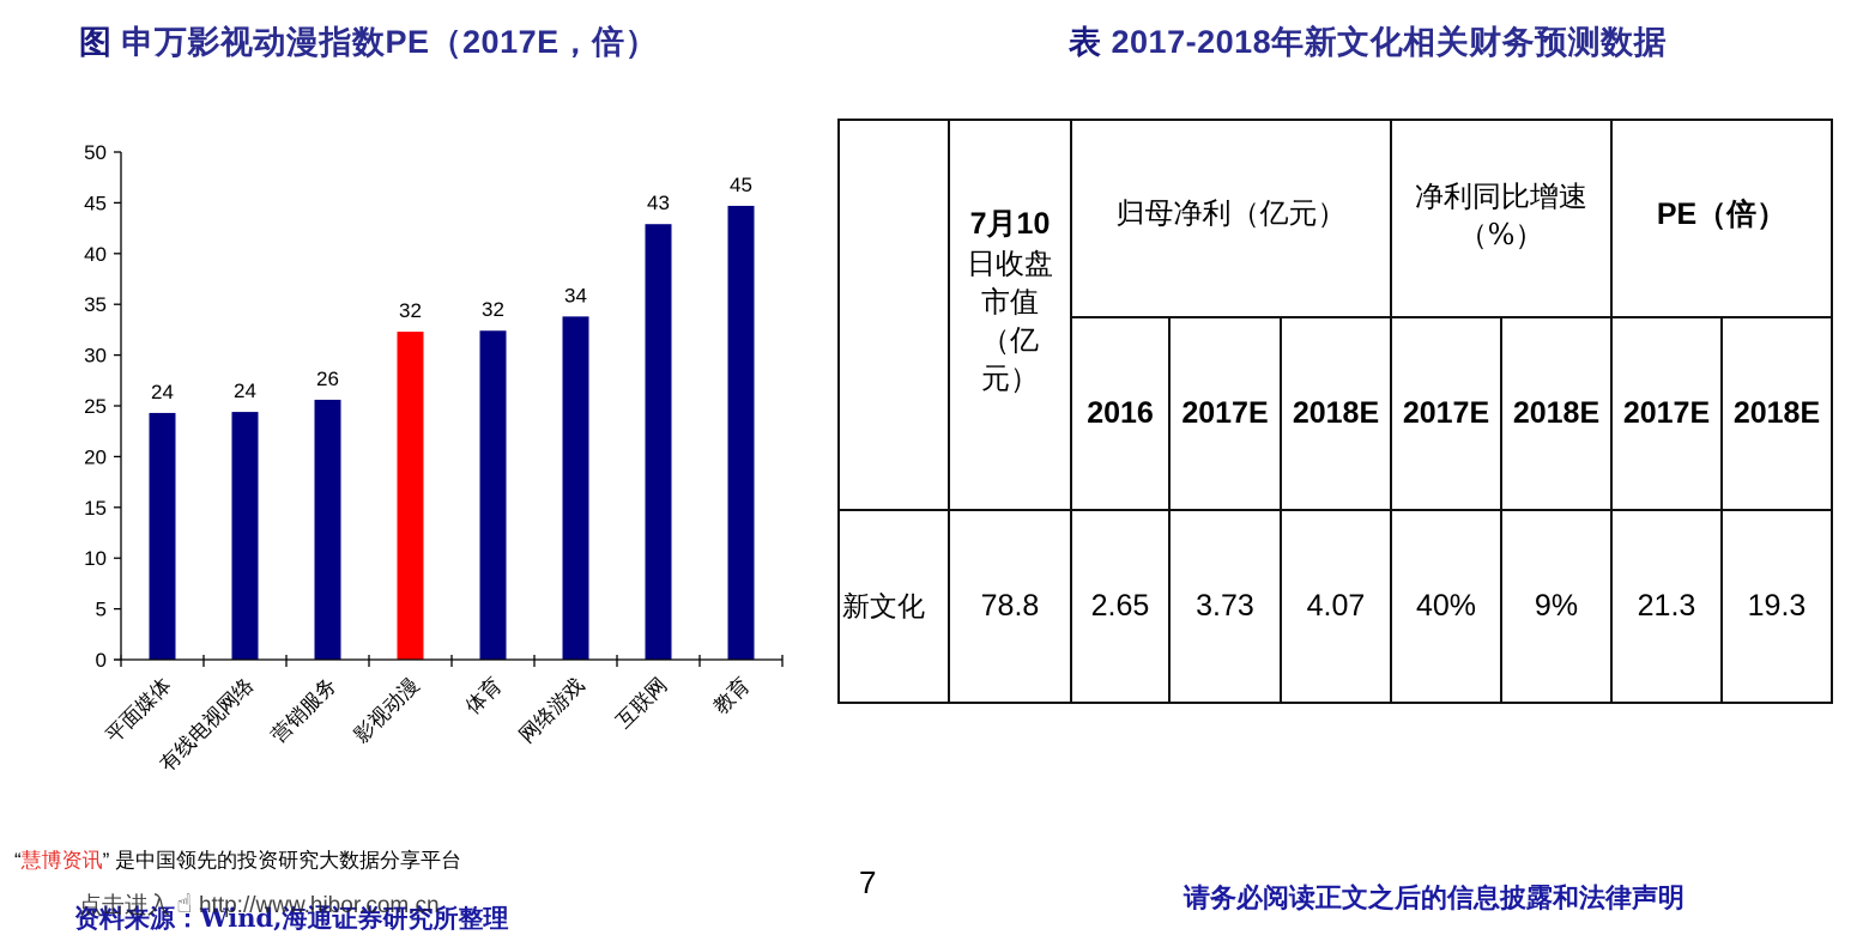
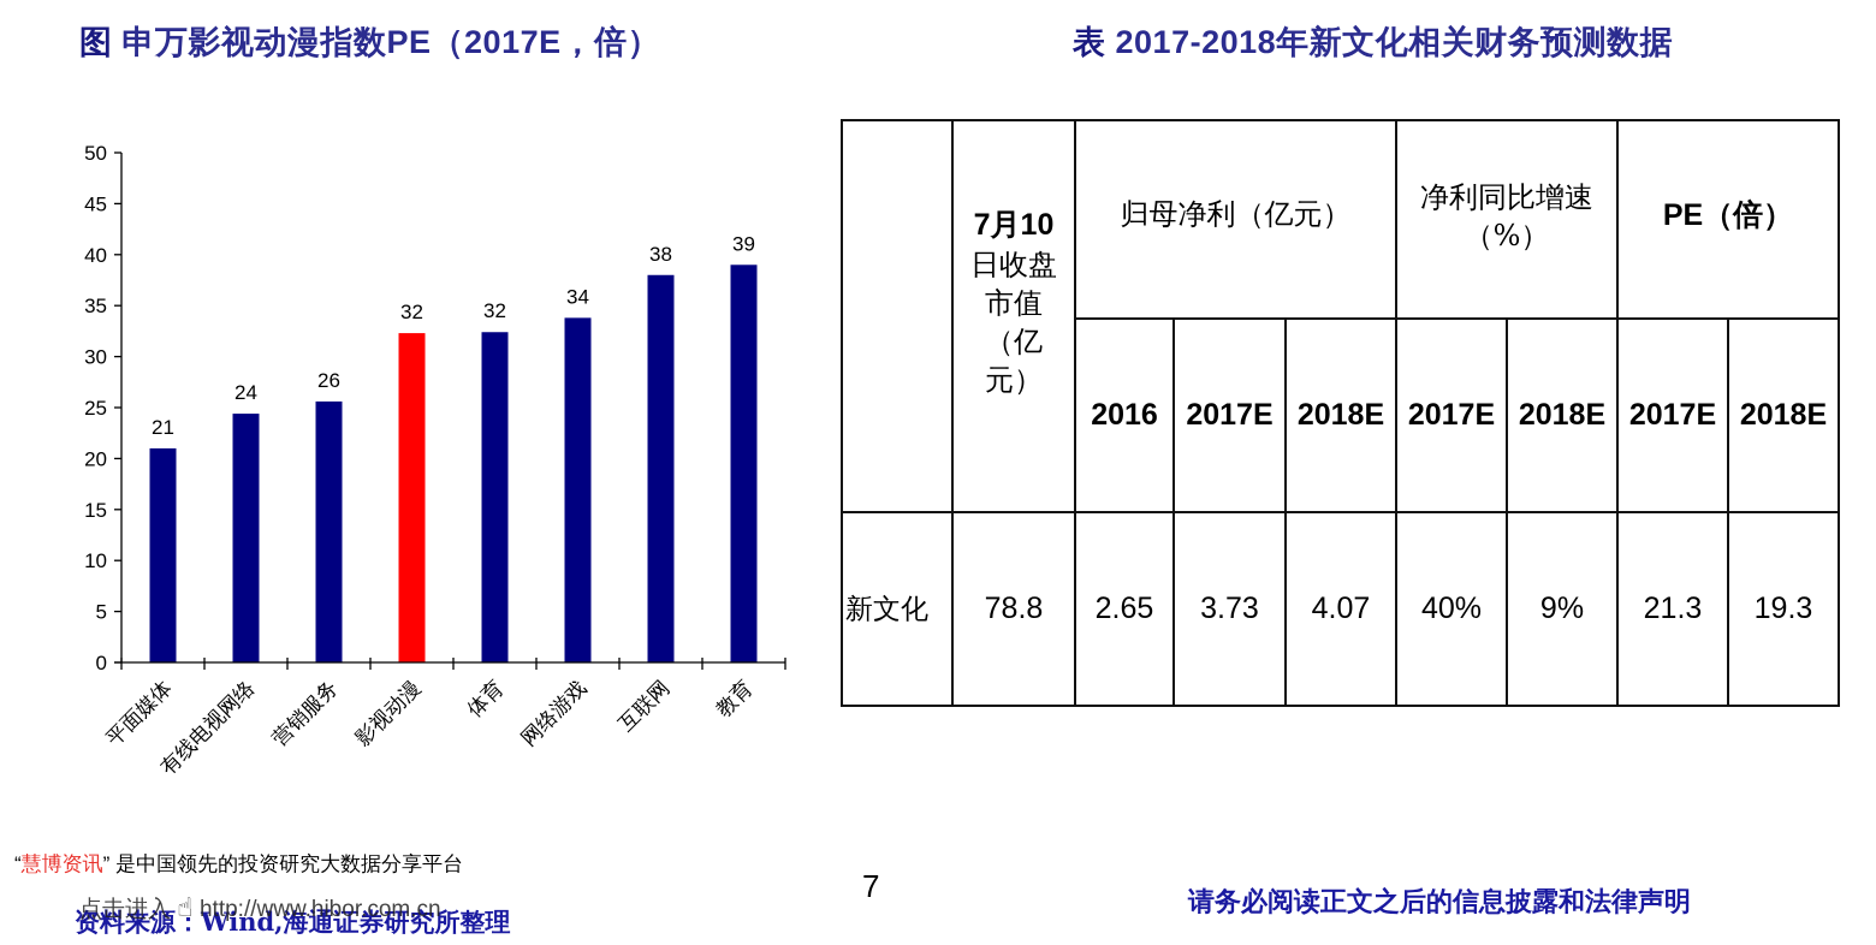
平面媒体: 24 -> 21
互联网: 43 -> 38
教育: 45 -> 39
